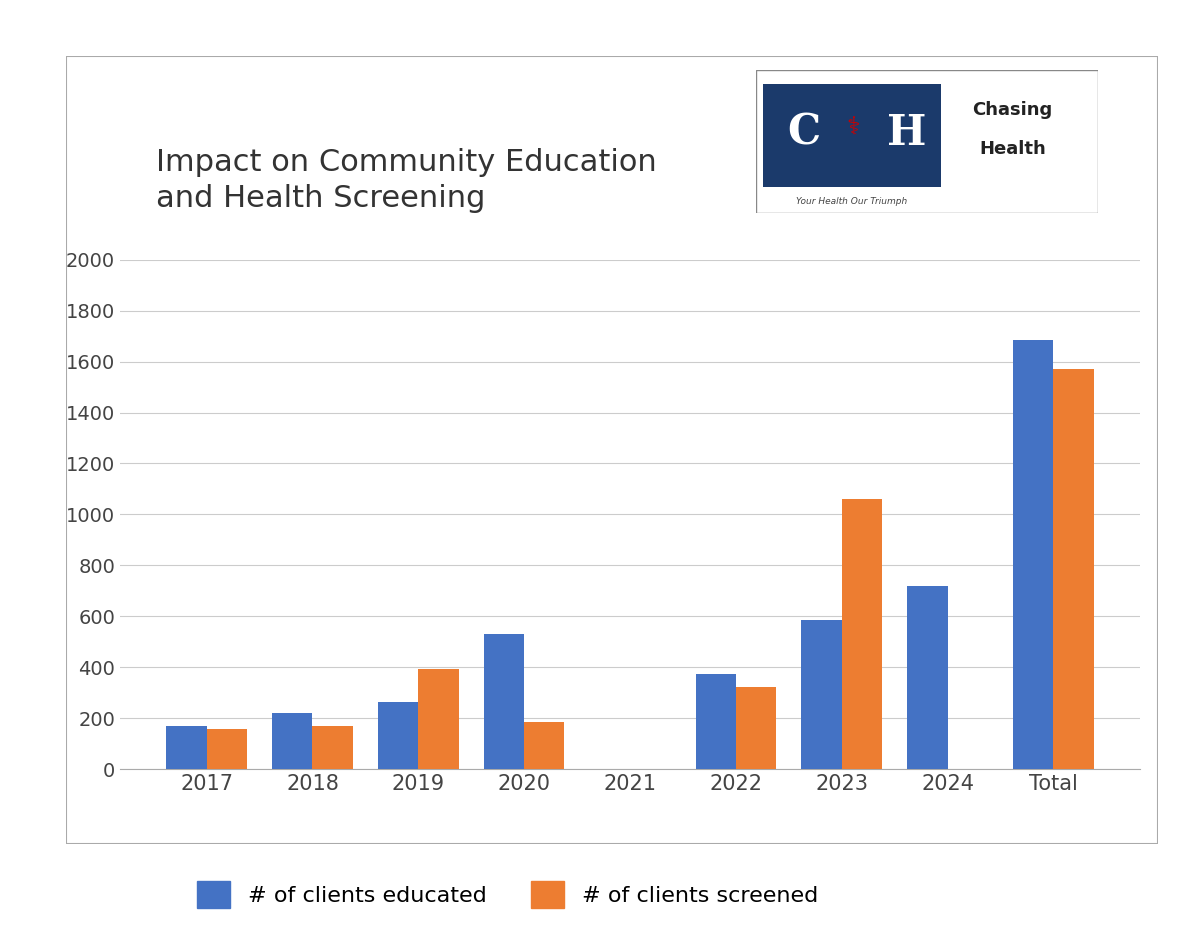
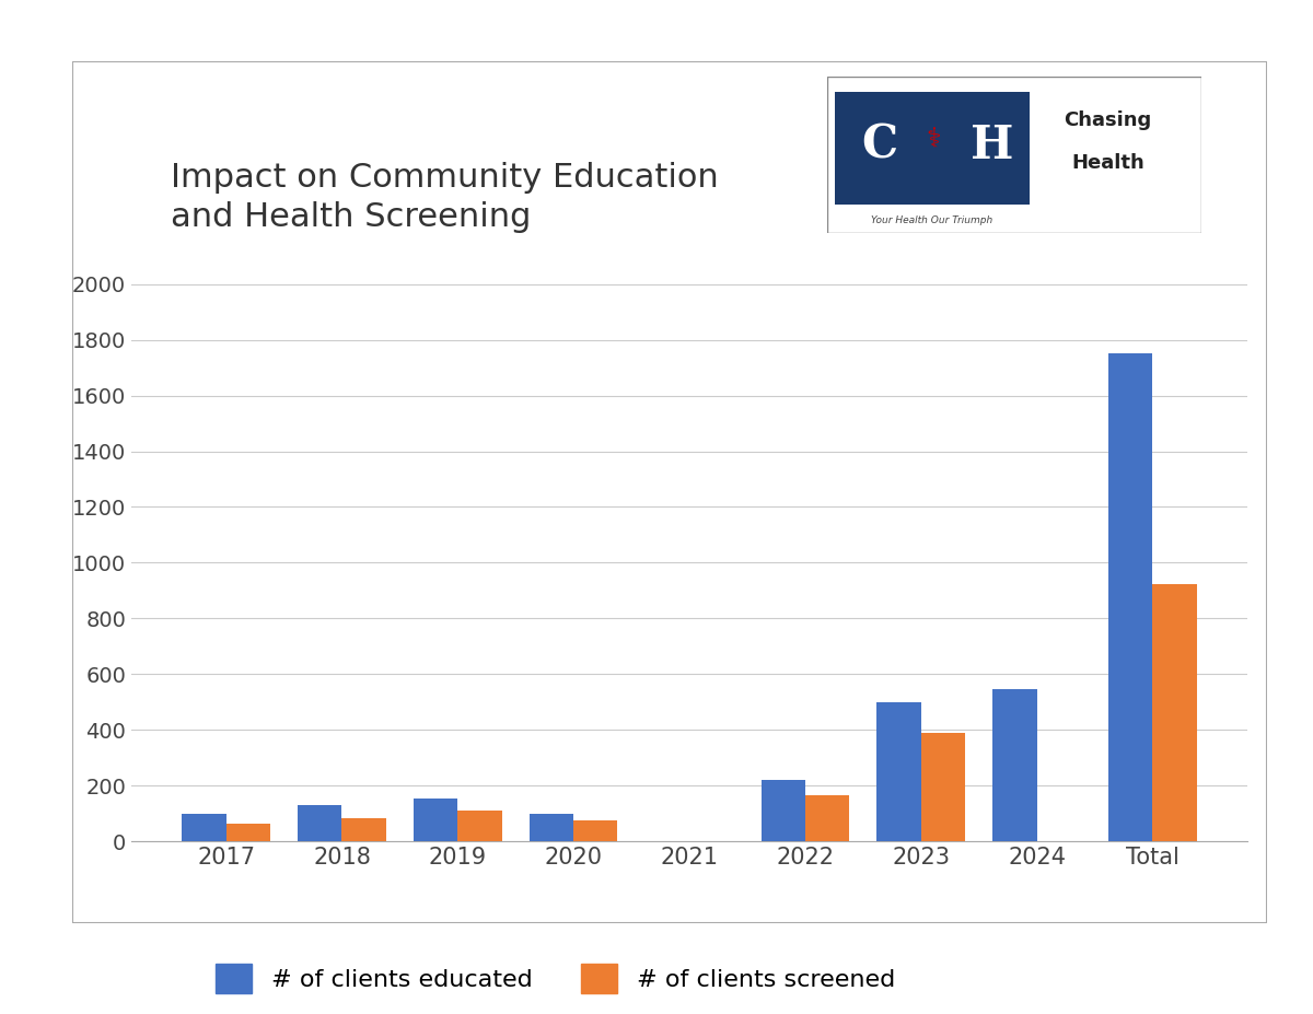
# of clients educated/2017: 170 -> 100
# of clients screened/2017: 160 -> 65
# of clients educated/2018: 220 -> 130
# of clients screened/2018: 170 -> 85
# of clients educated/2019: 265 -> 155
# of clients screened/2019: 395 -> 110
# of clients educated/2020: 530 -> 100
# of clients screened/2020: 185 -> 75
# of clients educated/2022: 375 -> 220
# of clients screened/2022: 325 -> 165
# of clients educated/2023: 585 -> 500
# of clients screened/2023: 1060 -> 390
# of clients educated/2024: 720 -> 545
# of clients educated/Total: 1685 -> 1750
# of clients screened/Total: 1570 -> 925
